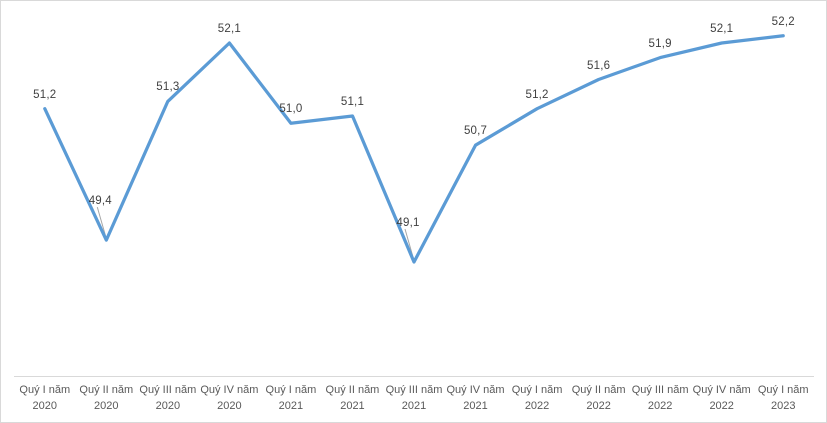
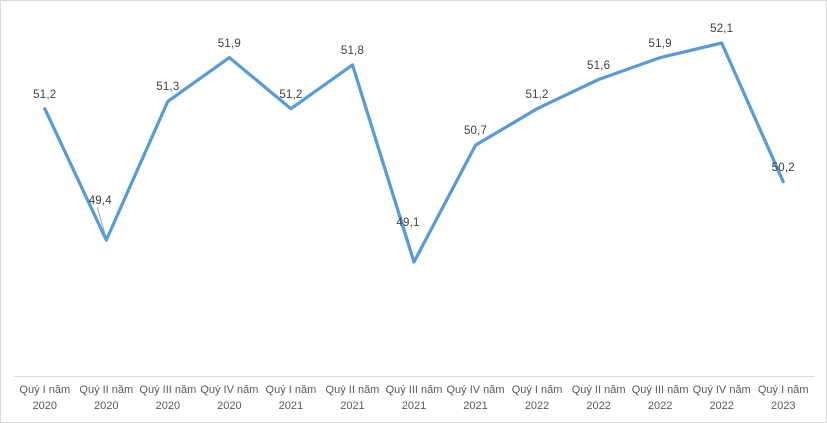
Quý IV năm 2020: 52,1 -> 51,9
Quý I năm 2021: 51,0 -> 51,2
Quý II năm 2021: 51,1 -> 51,8
Quý I năm 2023: 52,2 -> 50,2
